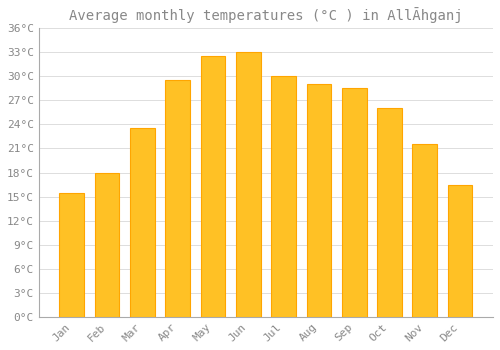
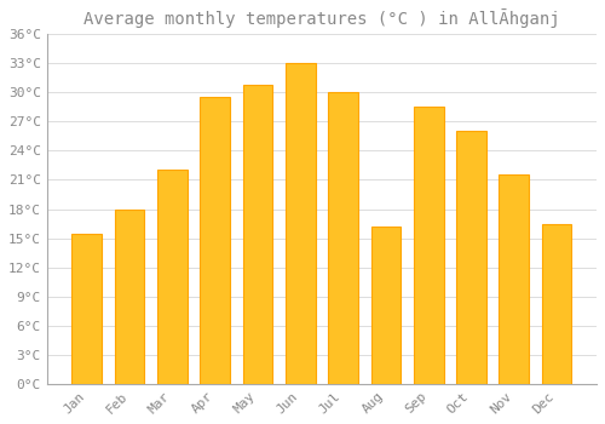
Mar: 23.5°C -> 22.0°C
May: 32.5°C -> 30.8°C
Aug: 29.0°C -> 16.2°C
